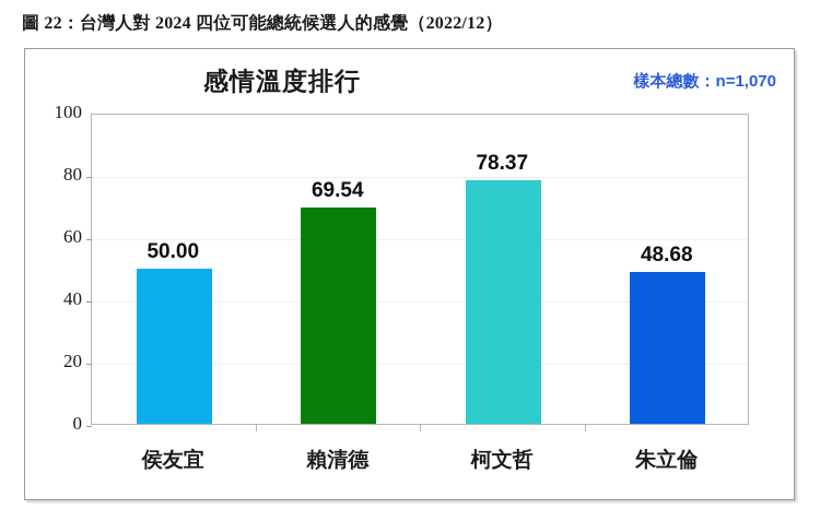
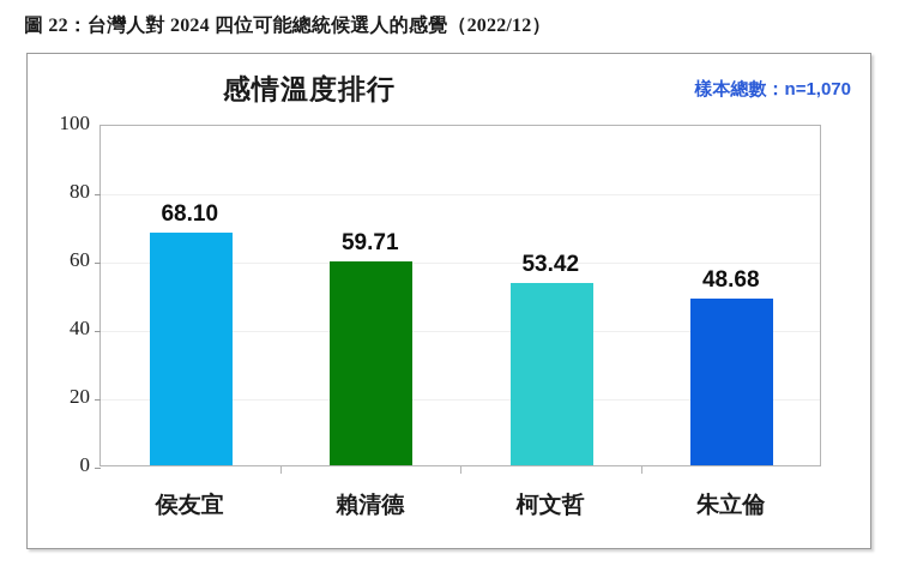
侯友宜: 50.00 -> 68.10
賴清德: 69.54 -> 59.71
柯文哲: 78.37 -> 53.42
